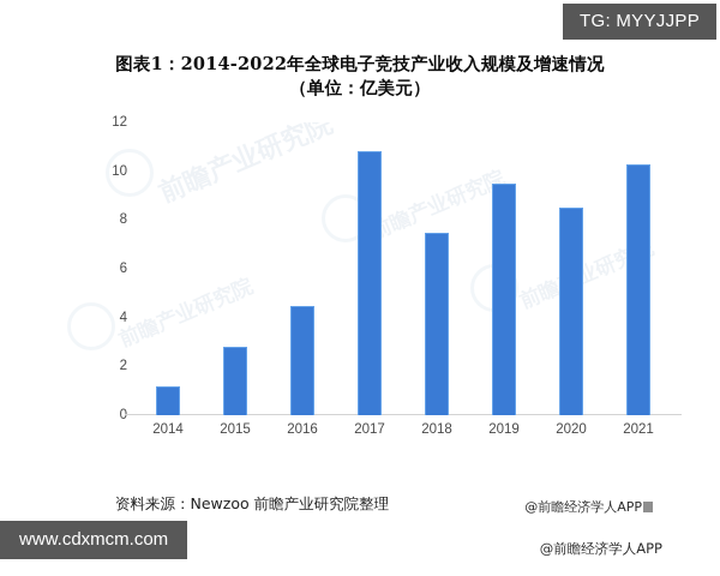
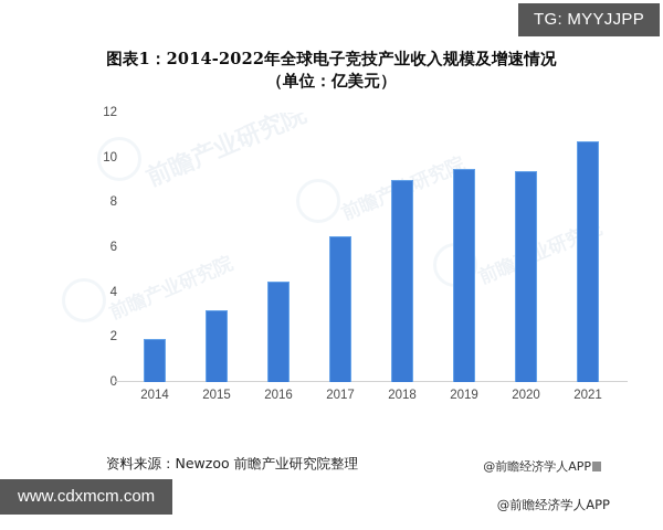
2014: 1.2 -> 1.9
2015: 2.8 -> 3.2
2017: 10.8 -> 6.5
2018: 7.5 -> 9.0
2020: 8.5 -> 9.4
2021: 10.3 -> 10.7
